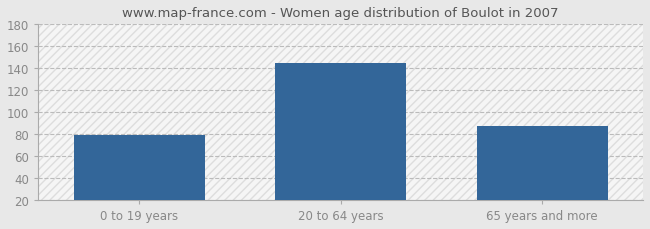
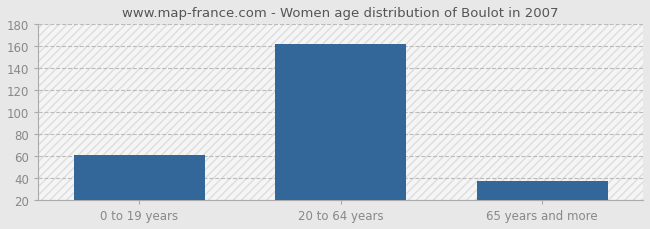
0 to 19 years: 79 -> 61
20 to 64 years: 145 -> 162
65 years and more: 87 -> 37
